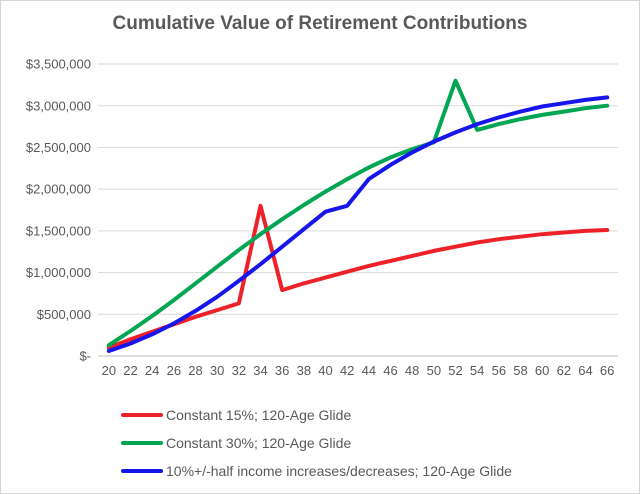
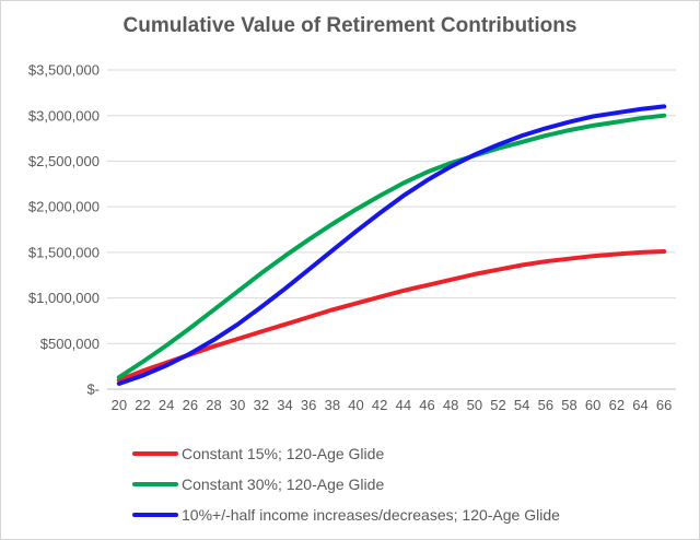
Constant 15%; 120-Age Glide/34: $1800000 -> $700000
10%+/-half income increases/decreases; 120-Age Glide/42: $1800000 -> $1900000
Constant 30%; 120-Age Glide/52: $3300000 -> $2600000
